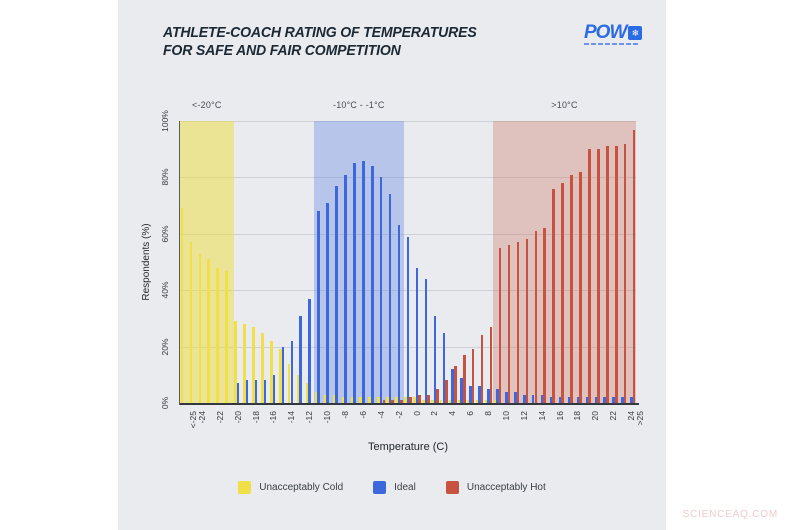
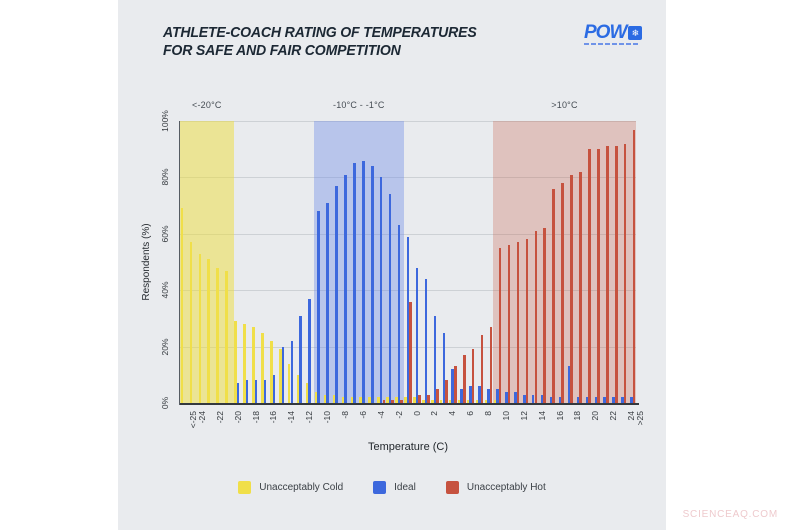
Unacceptably Hot/0: 2% -> 36%
Ideal/6: 9% -> 5%
Ideal/18: 2% -> 13%
